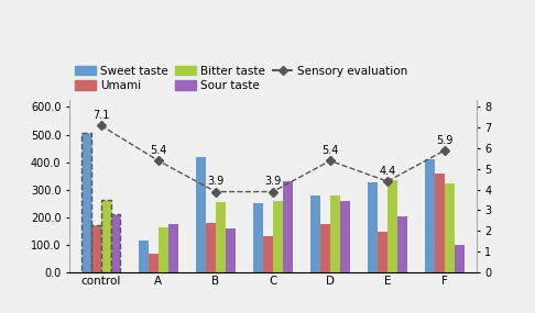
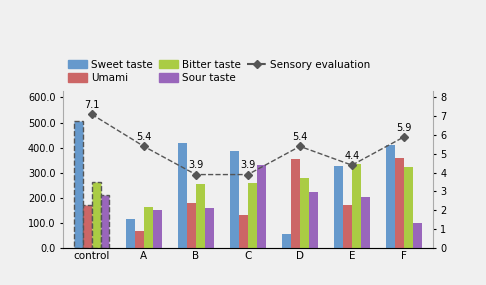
Sour taste/A: 177 -> 150
Sweet taste/C: 250 -> 385
Sweet taste/D: 280 -> 55
Umami/D: 175 -> 355
Sour taste/D: 258 -> 225
Umami/E: 148 -> 170
